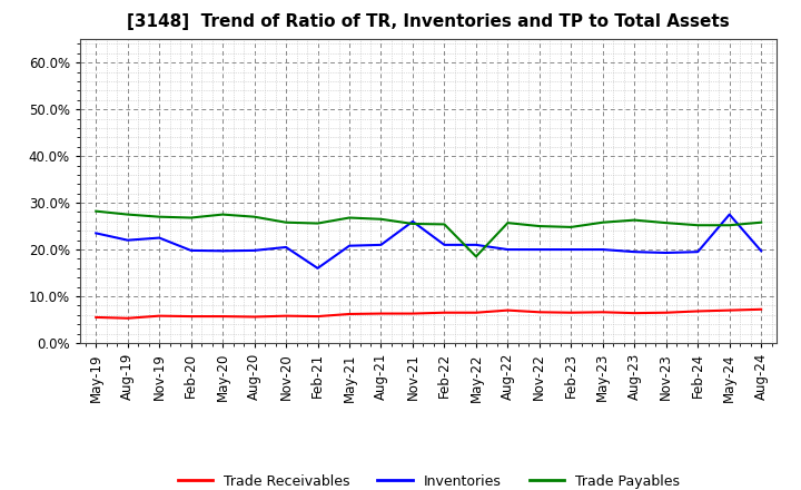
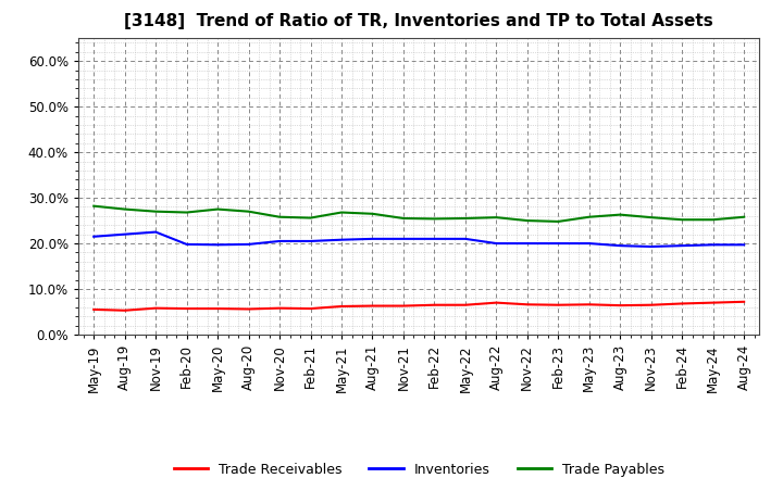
Inventories/May-19: 23.5% -> 21.5%
Inventories/Feb-21: 16.0% -> 20.5%
Inventories/Nov-21: 26.0% -> 21.0%
Trade Payables/May-22: 18.5% -> 25.5%
Inventories/May-24: 27.5% -> 19.7%
